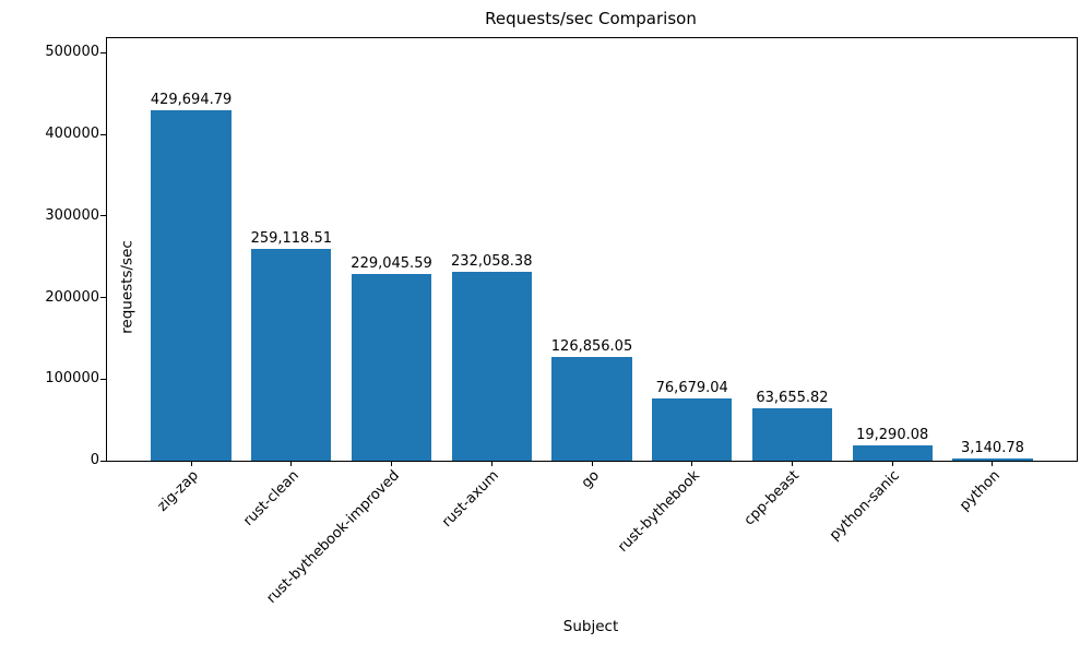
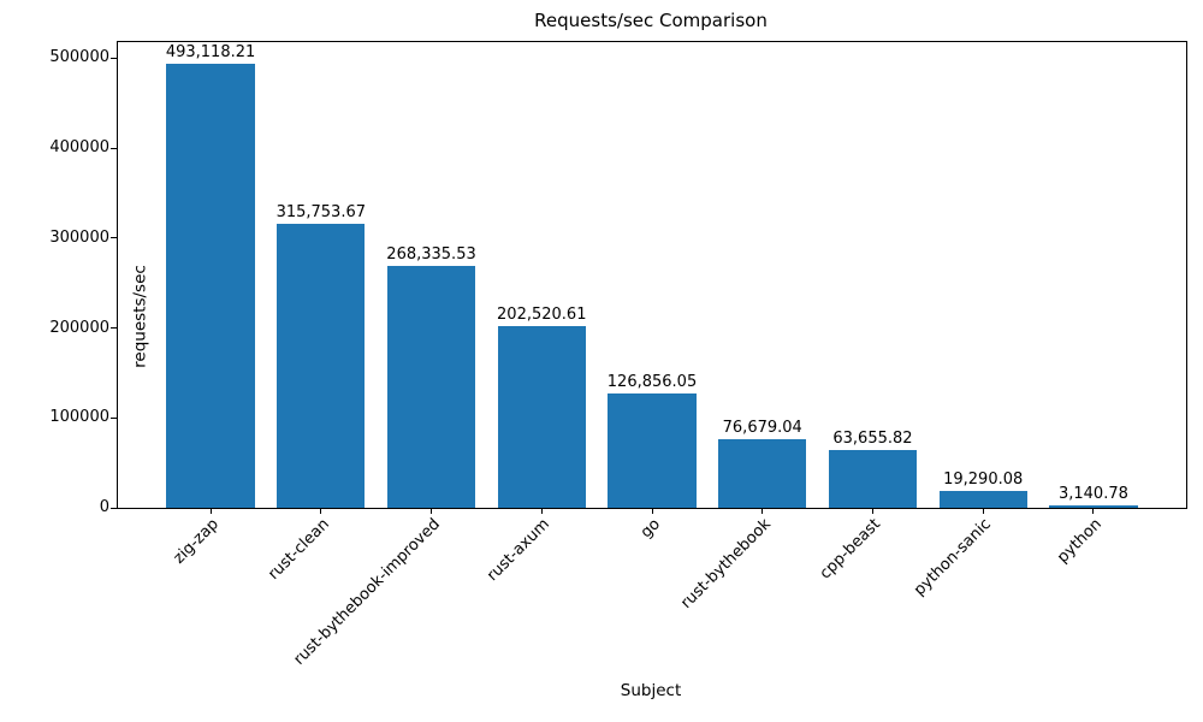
zig-zap: 429,694.79 -> 493,118.21
rust-clean: 259,118.51 -> 315,753.67
rust-bythebook-improved: 229,045.59 -> 268,335.53
rust-axum: 232,058.38 -> 202,520.61
